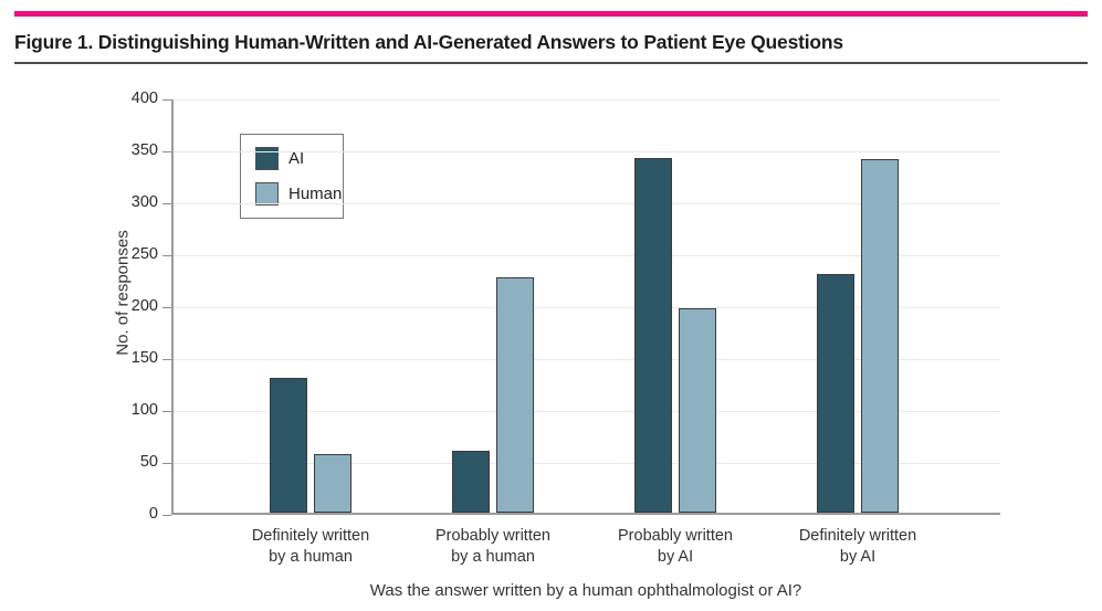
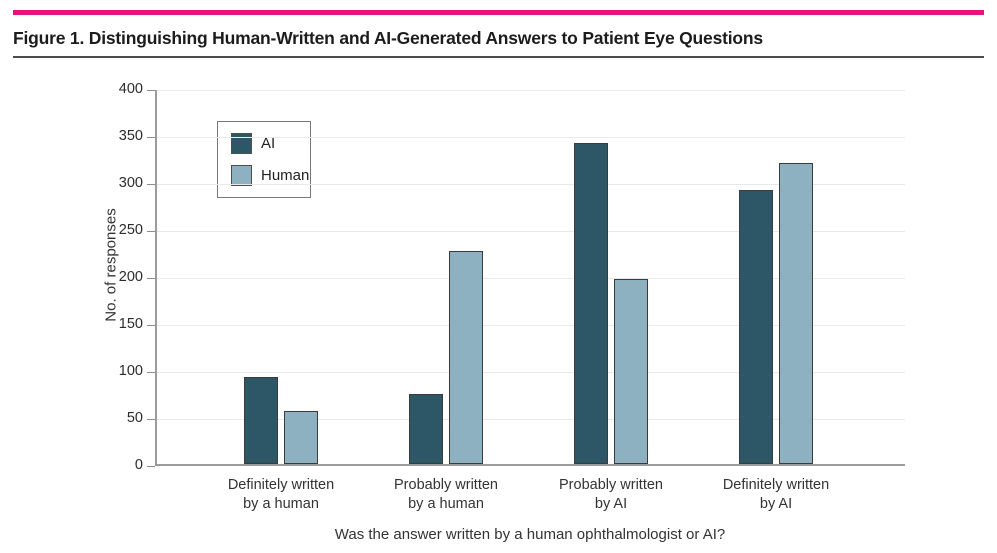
AI/Definitely written by a human: 130 -> 90
AI/Probably written by a human: 60 -> 80
AI/Definitely written by AI: 230 -> 290
Human/Definitely written by AI: 340 -> 320
